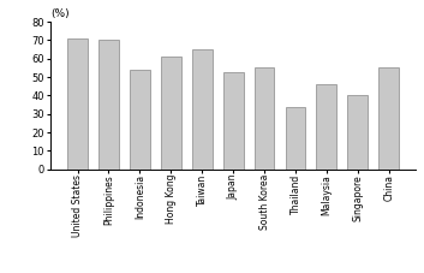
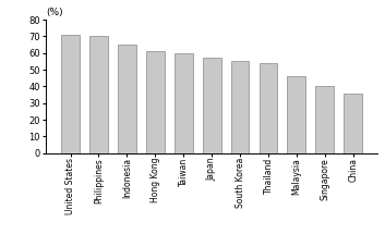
Indonesia: 54 -> 65
Taiwan: 65 -> 60
Japan: 53 -> 57
Thailand: 34 -> 54
China: 55 -> 36
